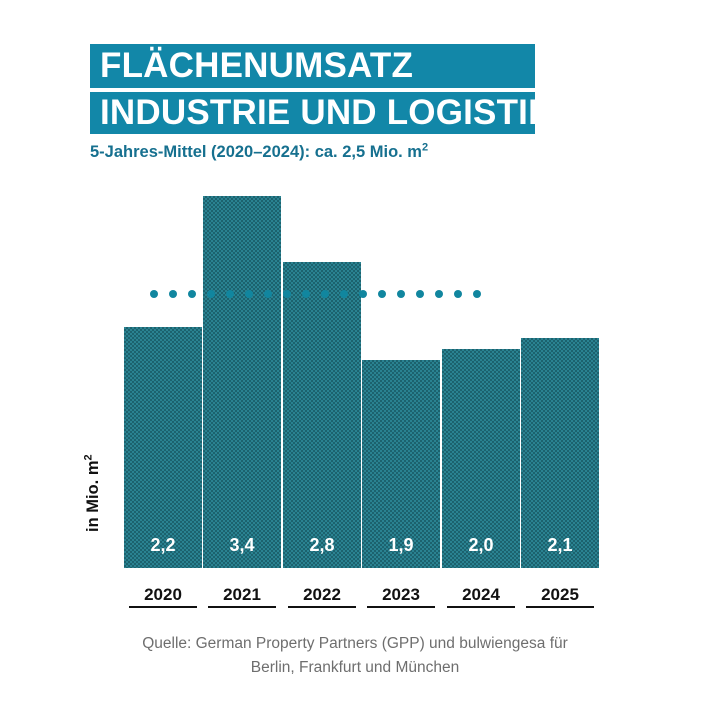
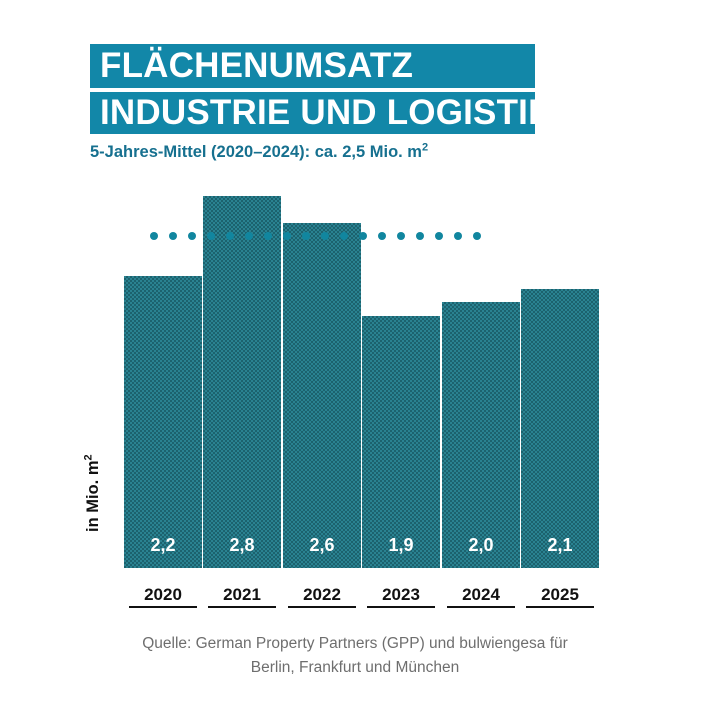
2021: 3,4 -> 2,8
2022: 2,8 -> 2,6
